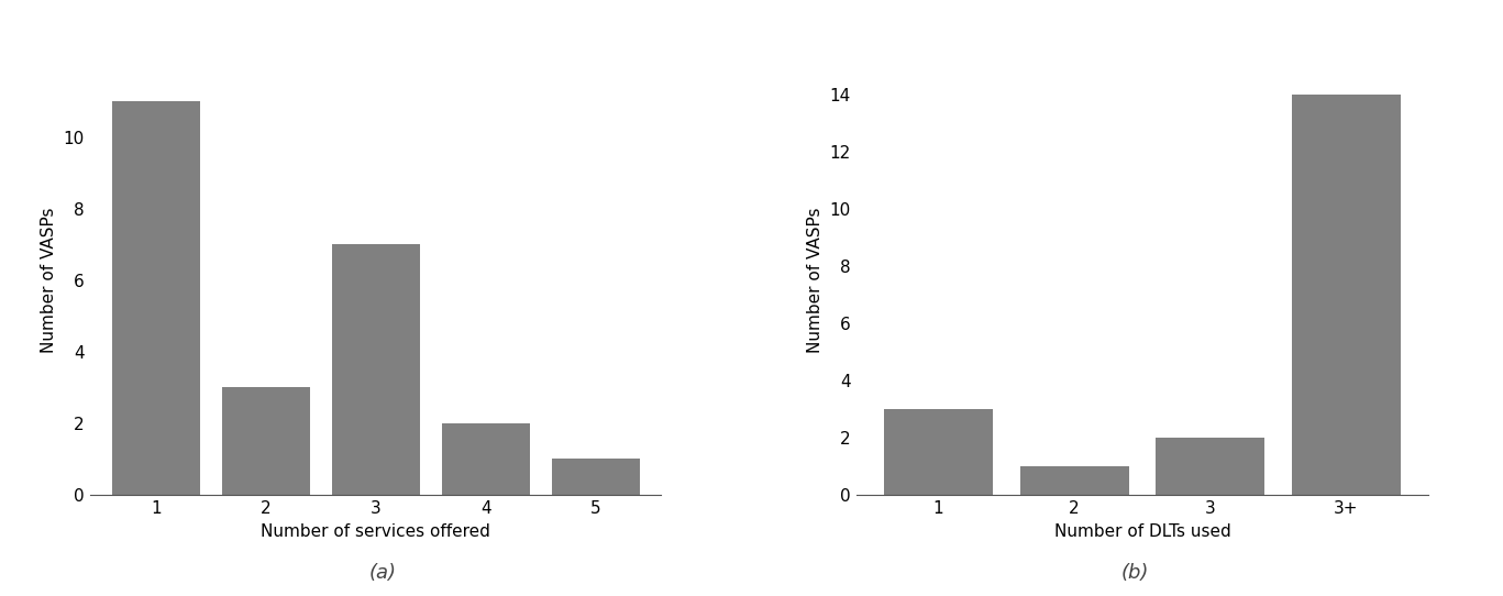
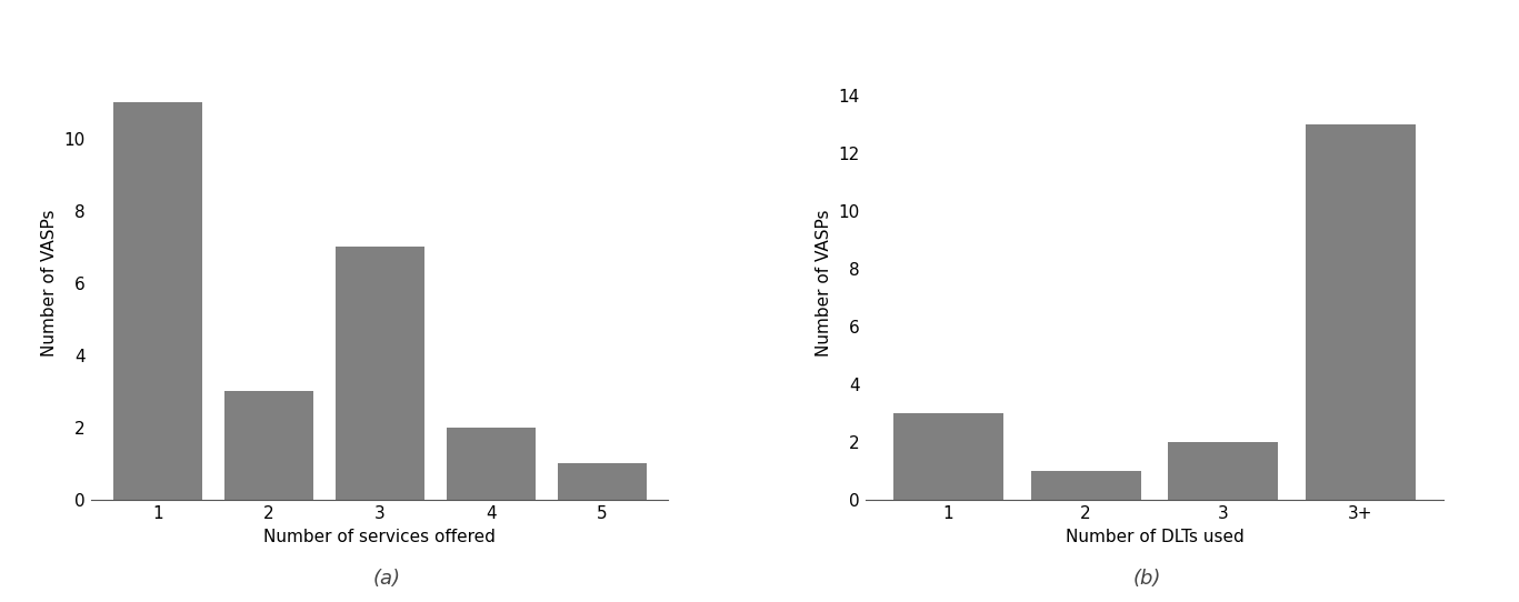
3+: 14 -> 13
